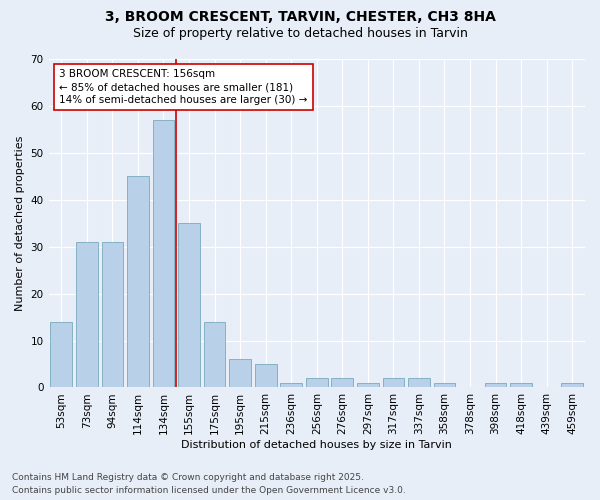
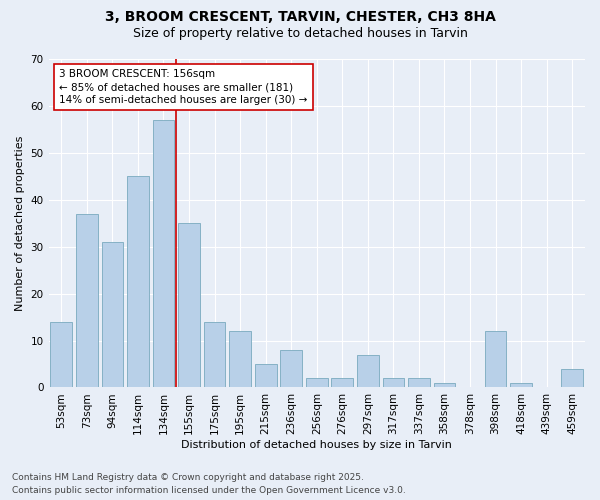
73sqm: 31 -> 37
195sqm: 6 -> 12
236sqm: 1 -> 8
297sqm: 1 -> 7
398sqm: 1 -> 12
459sqm: 1 -> 4
